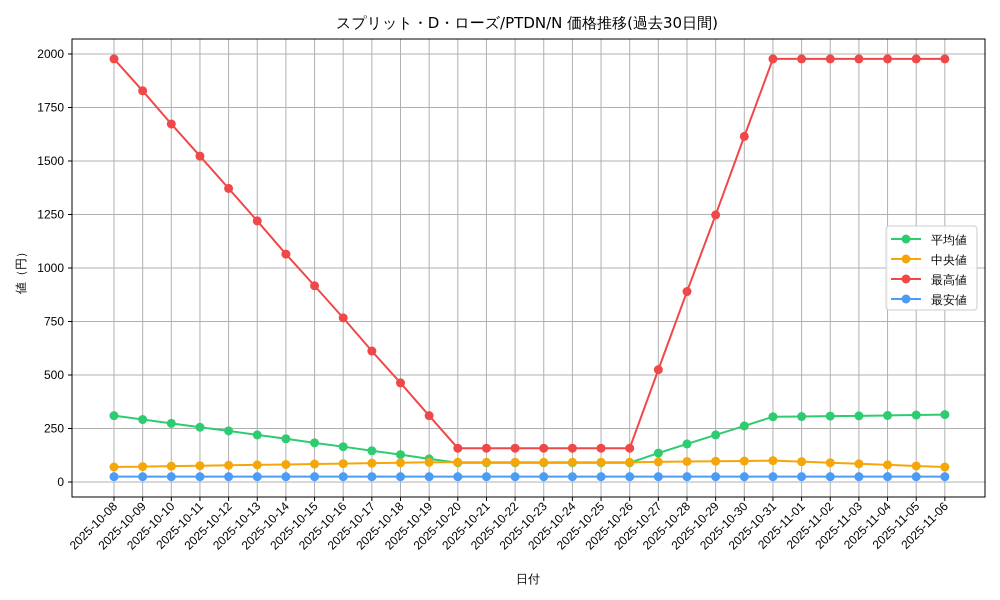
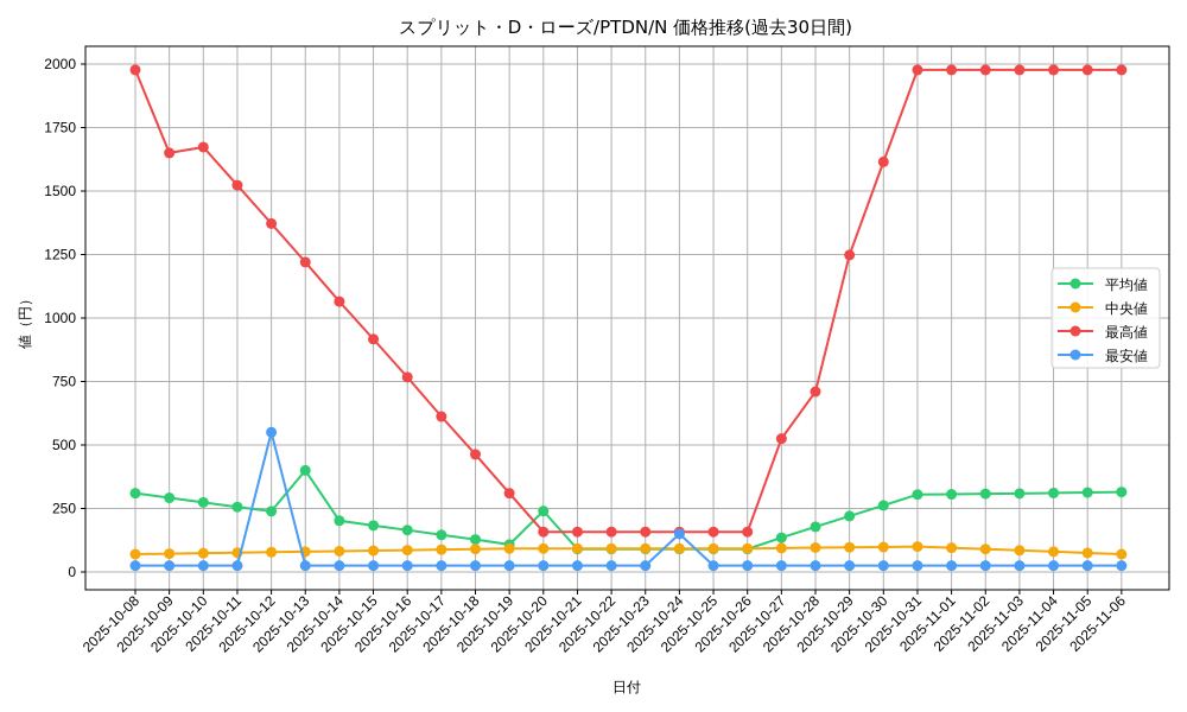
最高値/2025-10-09: 1830 -> 1650
最安値/2025-10-12: 20 -> 550
平均値/2025-10-13: 220 -> 400
平均値/2025-10-20: 90 -> 240
最安値/2025-10-24: 20 -> 150
最高値/2025-10-28: 890 -> 710
